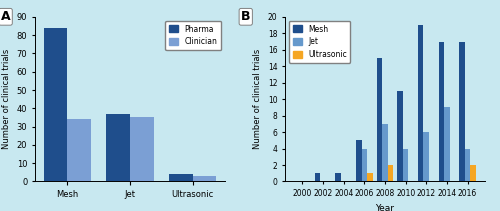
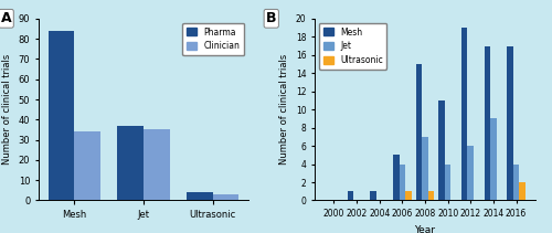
Ultrasonic/2008: 2 -> 1
